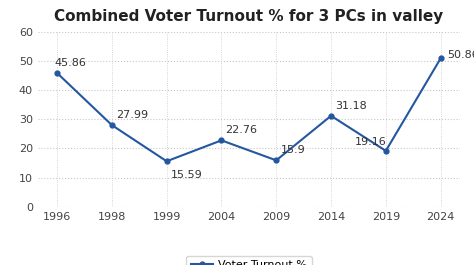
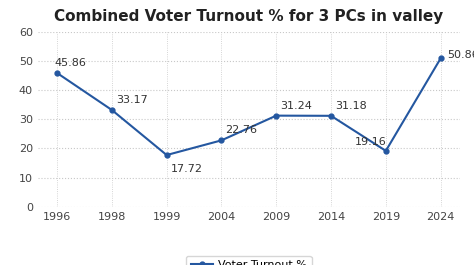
1998: 27.99 -> 33.17
1999: 15.59 -> 17.72
2009: 15.9 -> 31.24
